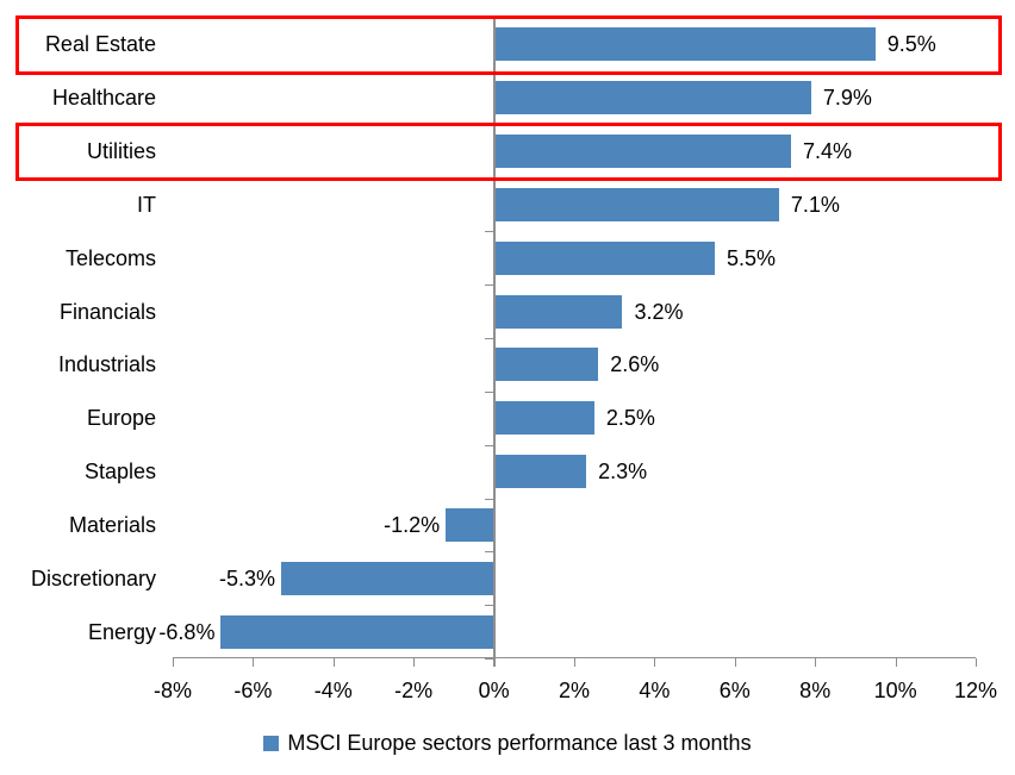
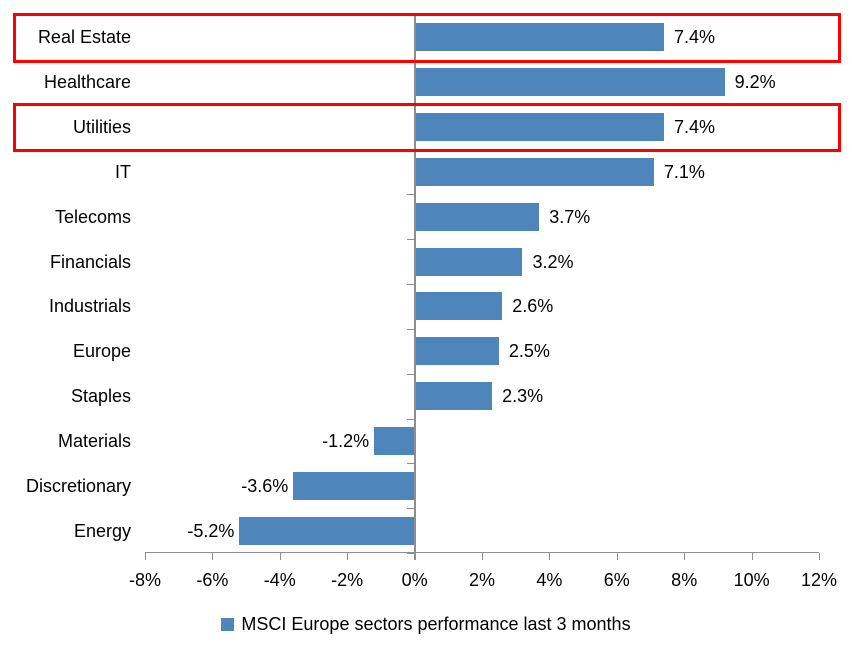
Real Estate: 9.5% -> 7.4%
Healthcare: 7.9% -> 9.2%
Telecoms: 5.5% -> 3.7%
Discretionary: -5.3% -> -3.6%
Energy: -6.8% -> -5.2%
